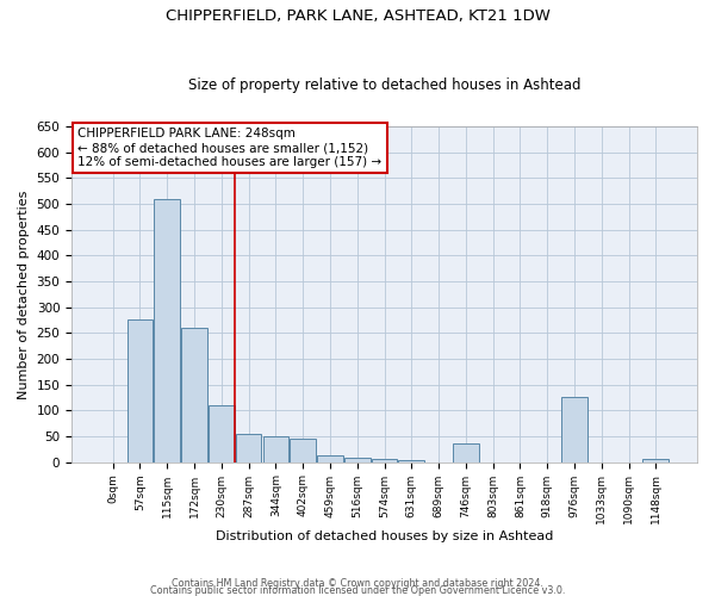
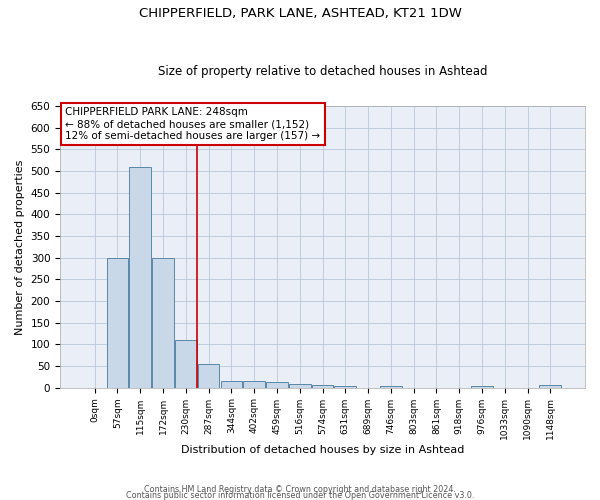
57sqm: 275 -> 300
172sqm: 260 -> 300
344sqm: 50 -> 15
402sqm: 45 -> 15
746sqm: 35 -> 3
976sqm: 125 -> 3
